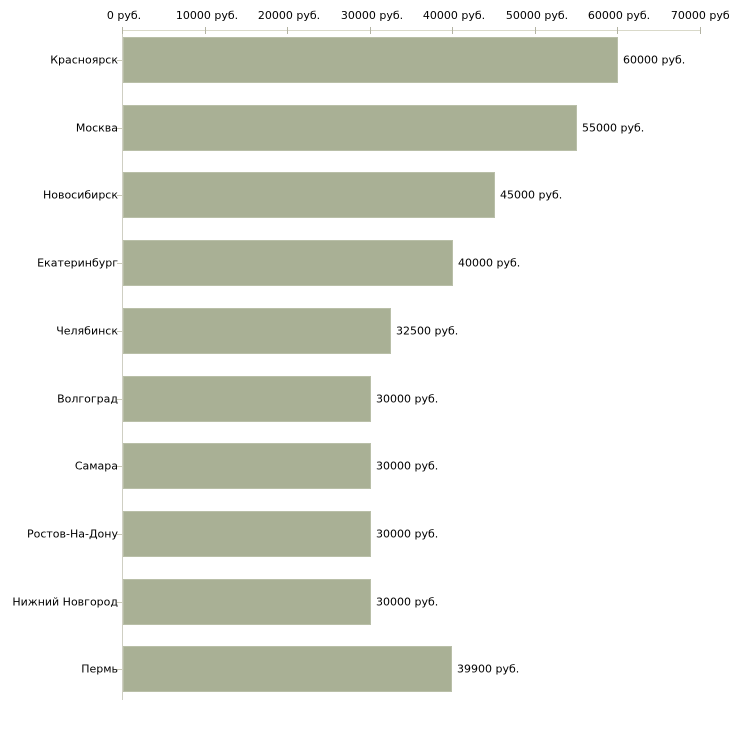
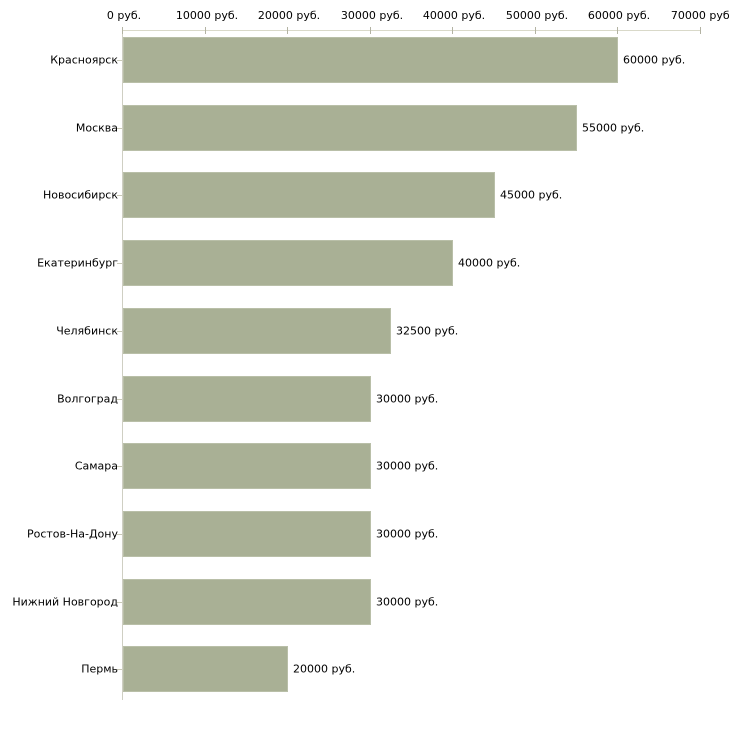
Пермь: 39900 -> 20000
